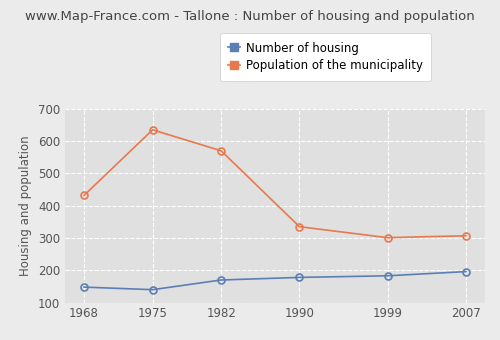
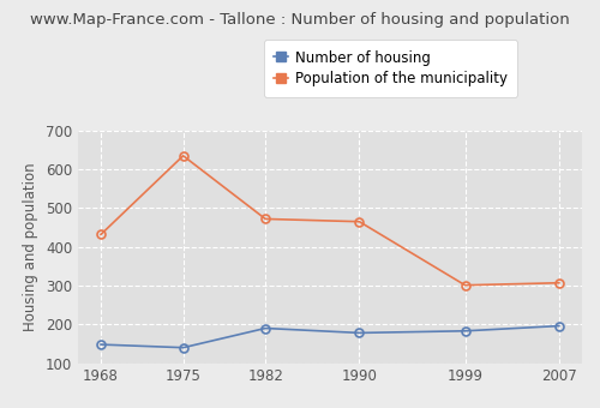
Number of housing/1982: 170 -> 190
Population of the municipality/1982: 570 -> 472
Population of the municipality/1990: 335 -> 465
